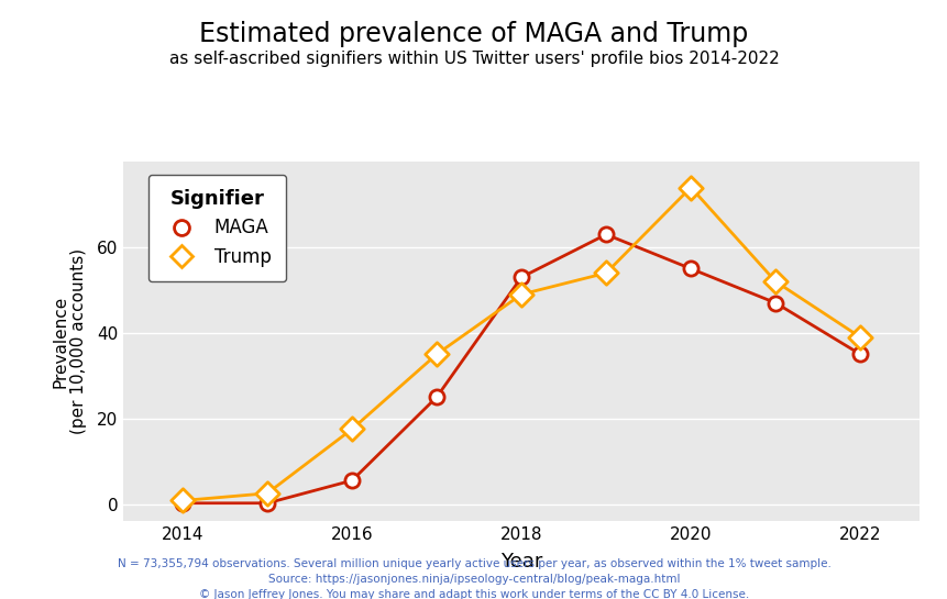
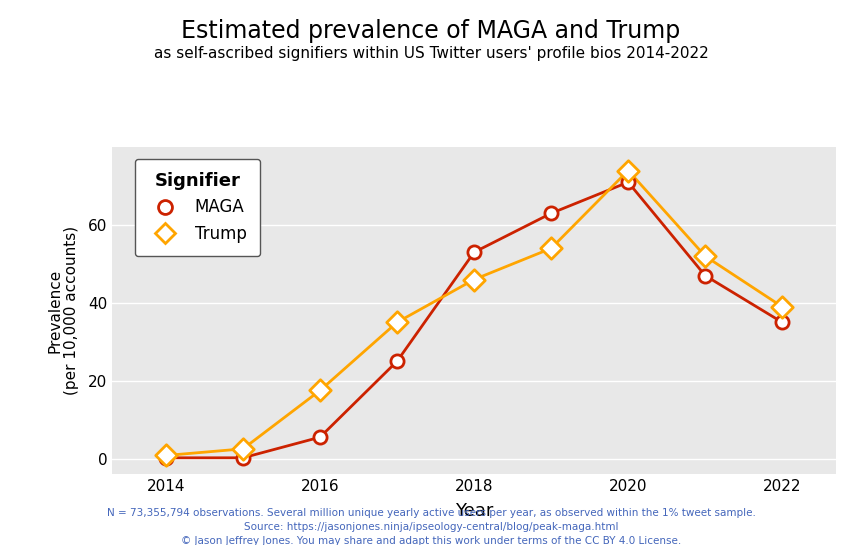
Trump/2018: 49.0 -> 46.0
MAGA/2020: 55.0 -> 71.0
